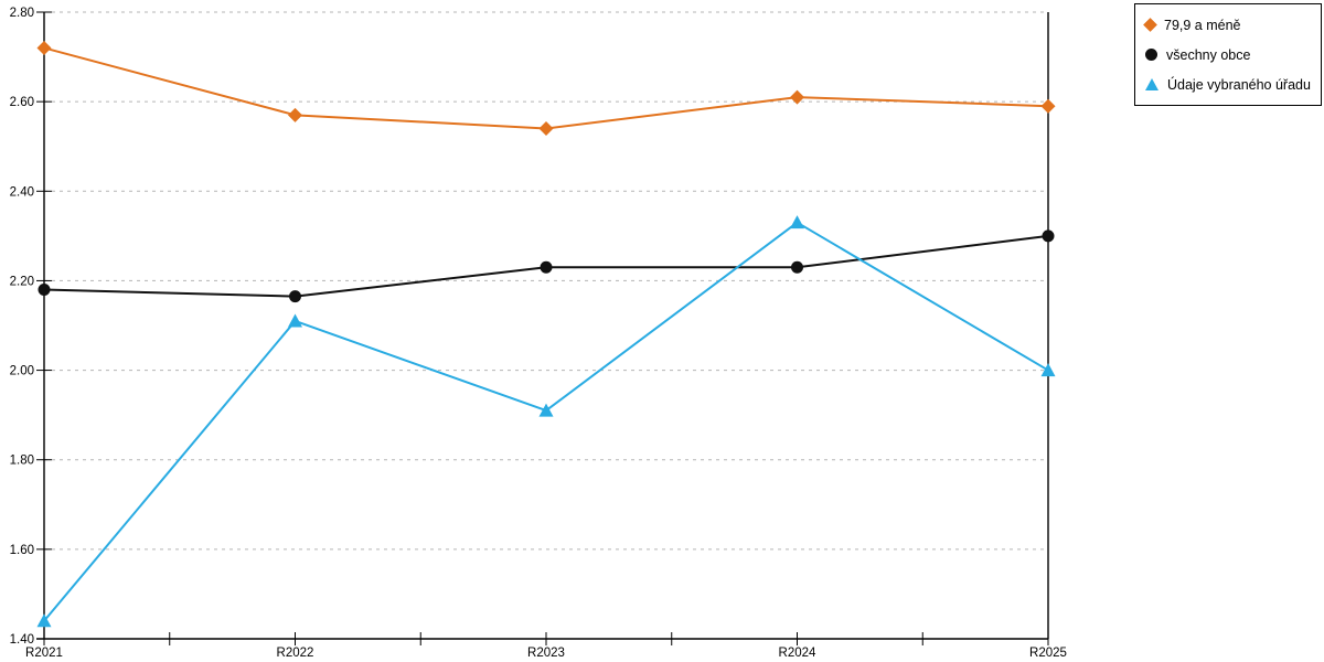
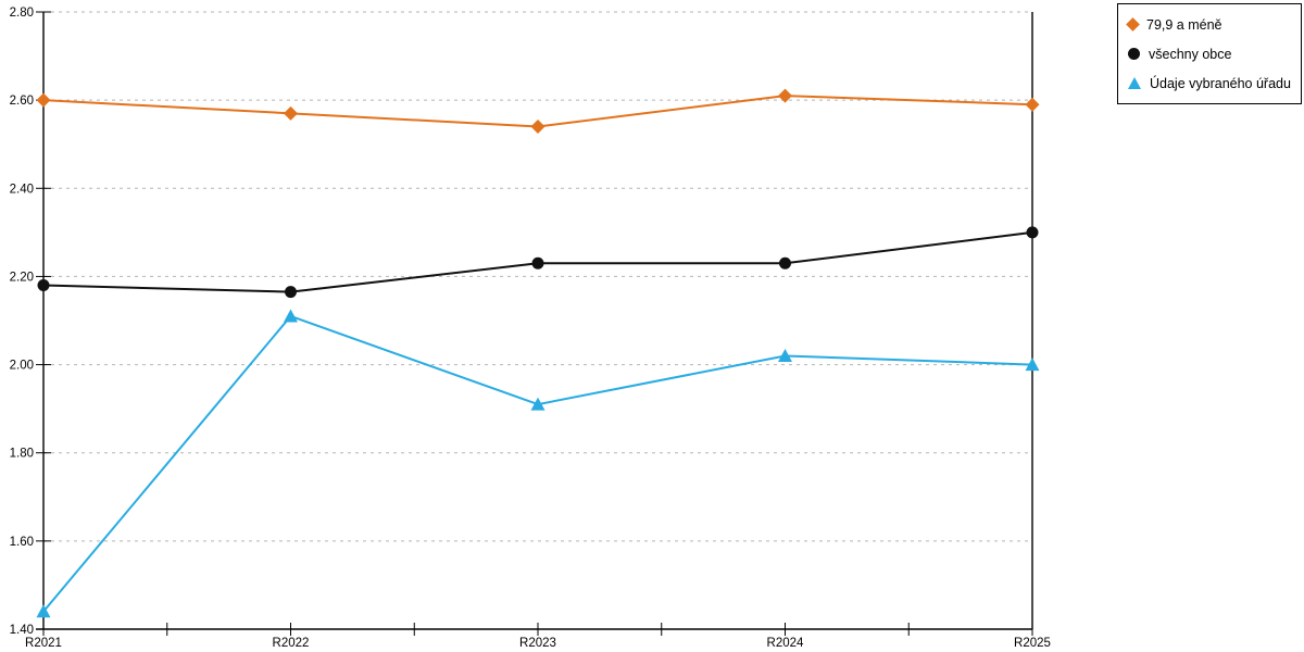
79,9 a méně/R2021: 2.72 -> 2.60
Údaje vybraného úřadu/R2024: 2.33 -> 2.02
